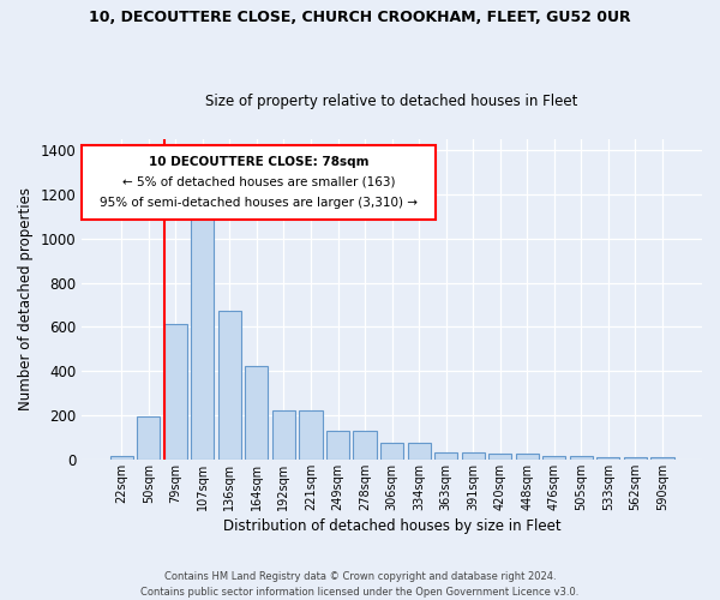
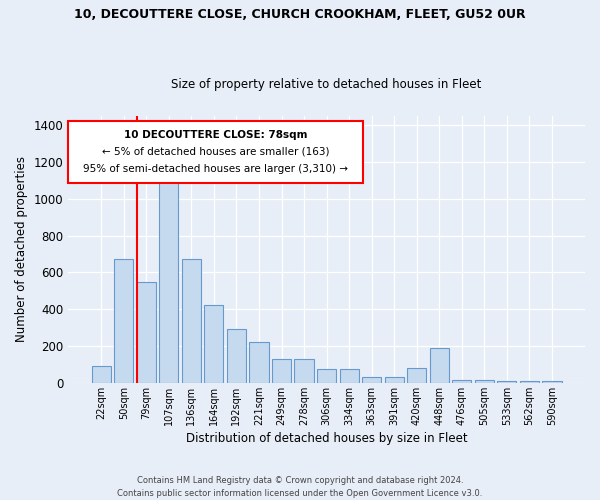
22sqm: 20 -> 90
50sqm: 200 -> 670
79sqm: 620 -> 550
192sqm: 220 -> 290
420sqm: 20 -> 80
448sqm: 20 -> 190
